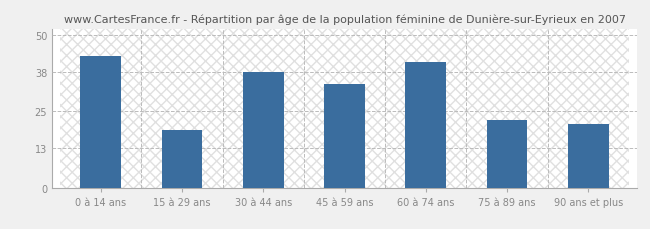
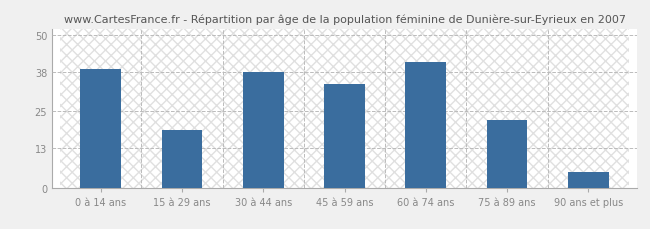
0 à 14 ans: 43 -> 39
90 ans et plus: 21 -> 5
